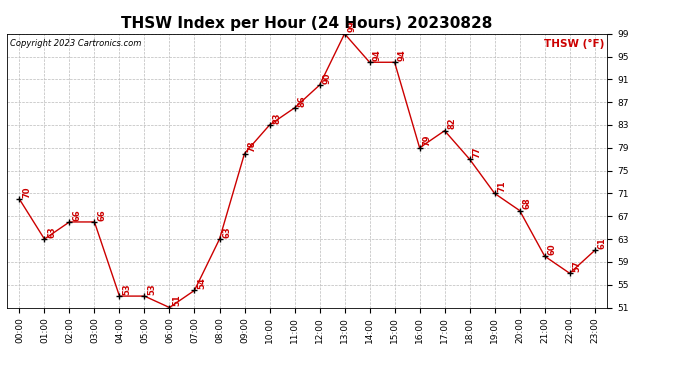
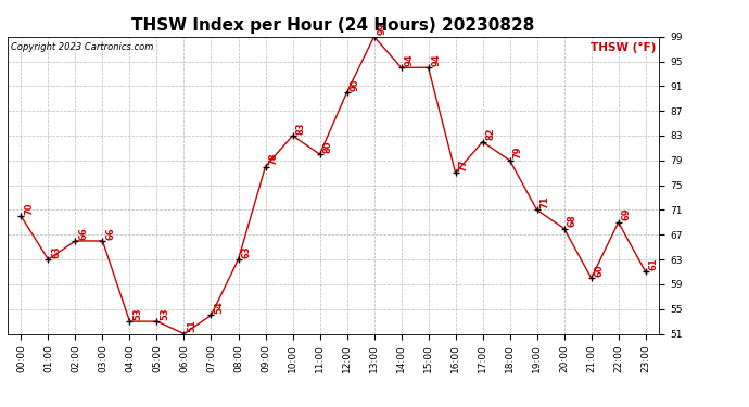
11:00: 86 -> 80
16:00: 79 -> 77
18:00: 77 -> 79
22:00: 57 -> 69
